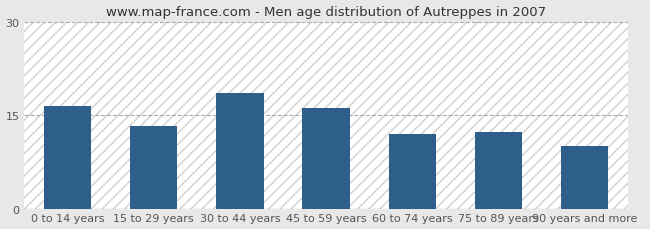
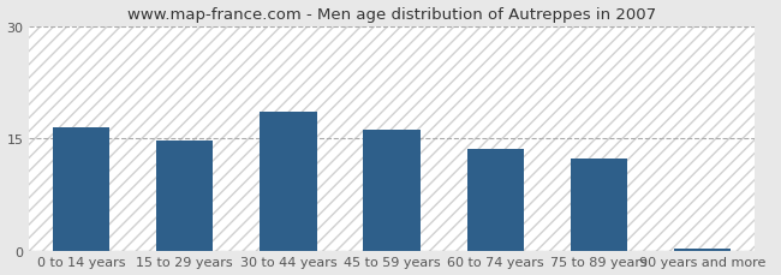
15 to 29 years: 13.2 -> 14.7
60 to 74 years: 12.0 -> 13.5
90 years and more: 10.0 -> 0.3
